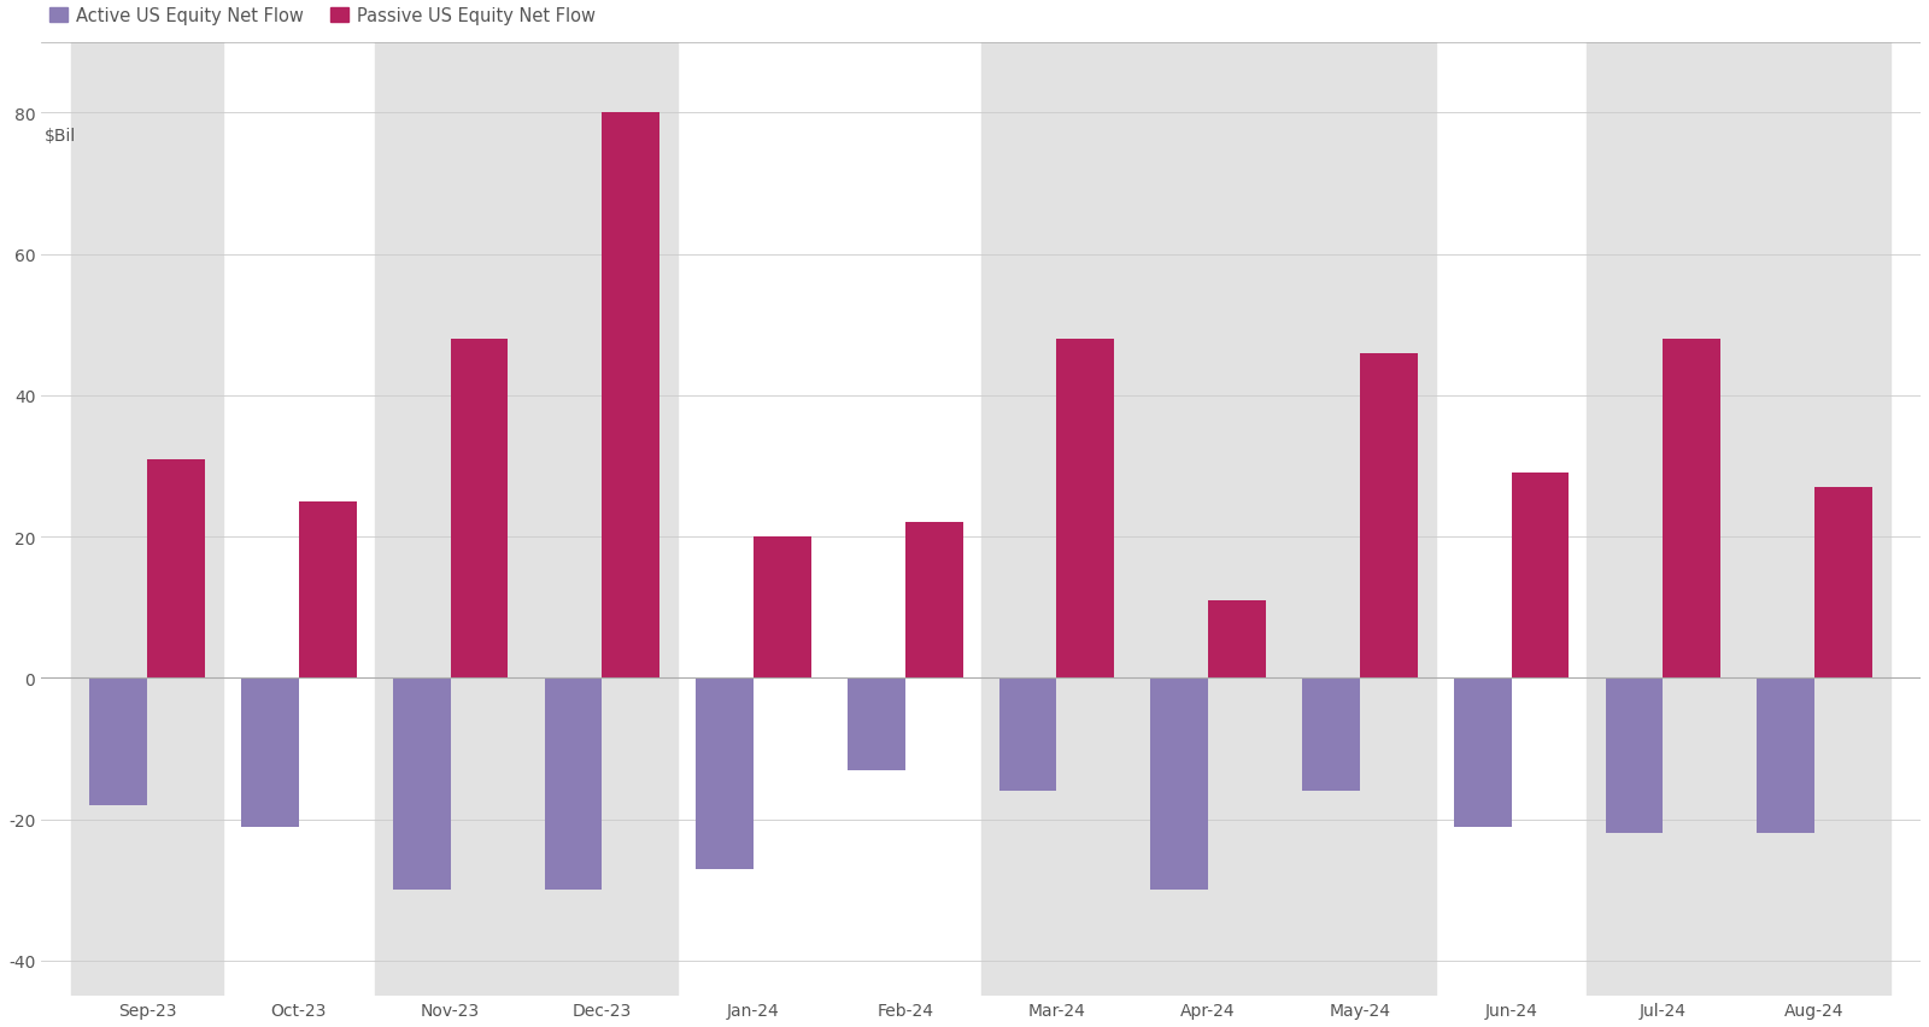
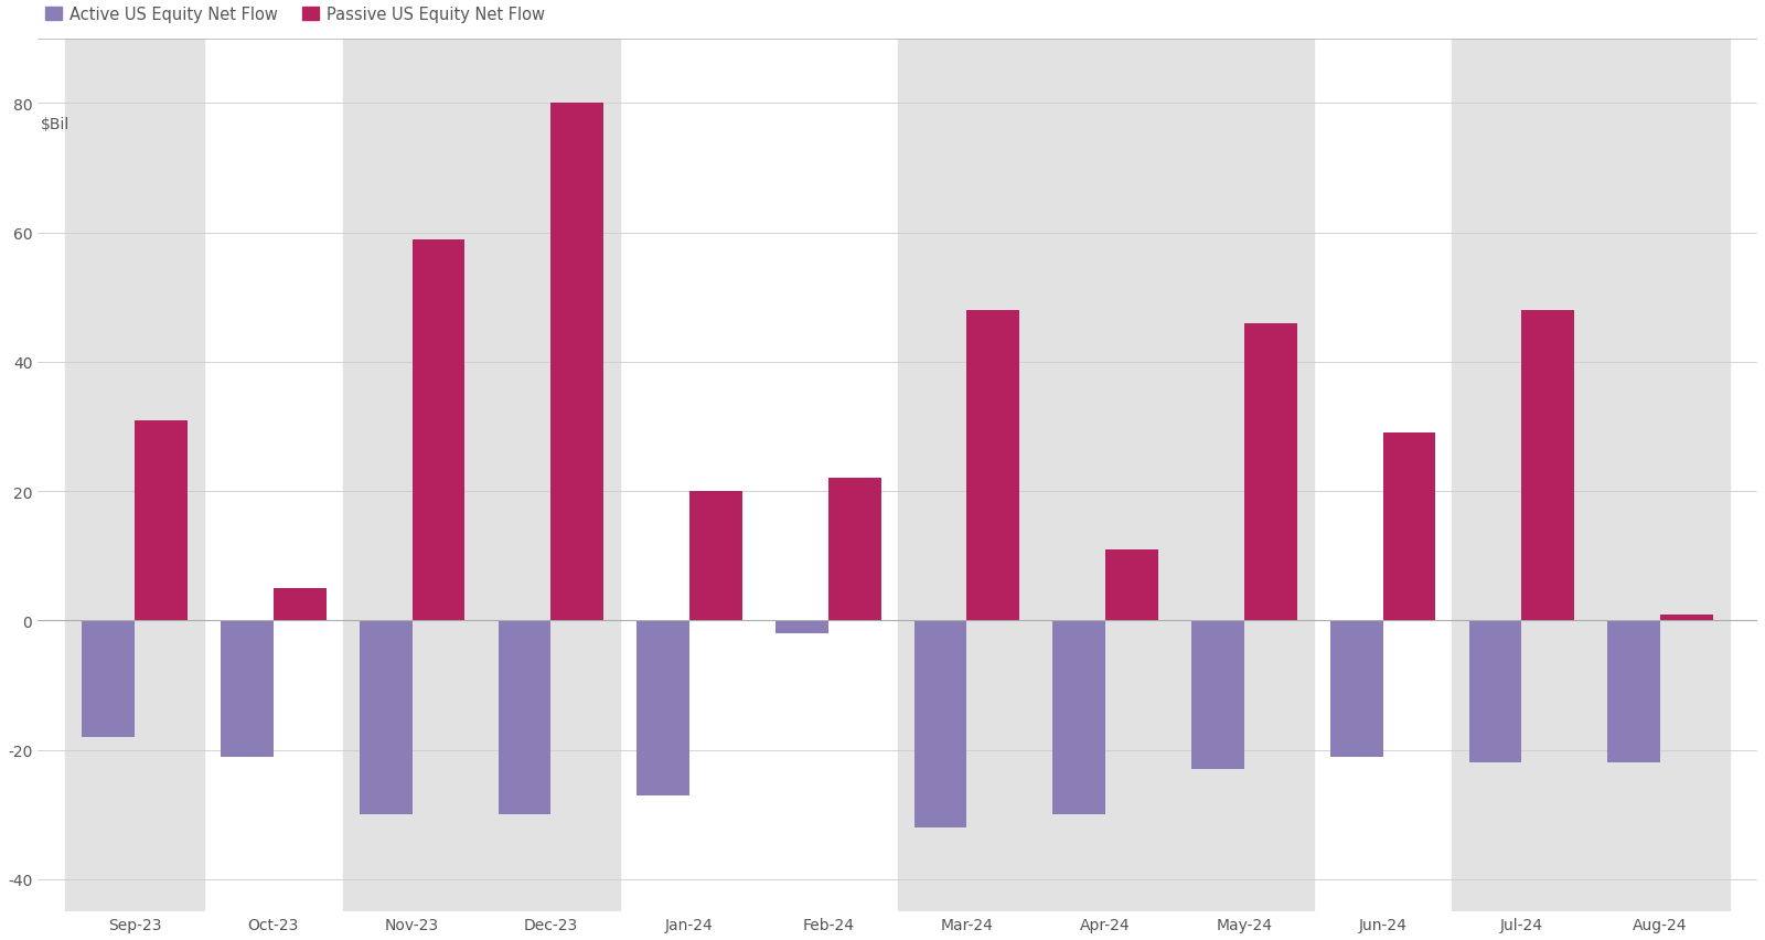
Passive US Equity Net Flow/Oct-23: 25 -> 5
Passive US Equity Net Flow/Nov-23: 48 -> 59
Active US Equity Net Flow/Feb-24: -13 -> -2
Active US Equity Net Flow/Mar-24: -16 -> -32
Active US Equity Net Flow/May-24: -16 -> -23
Passive US Equity Net Flow/Aug-24: 27 -> 1
